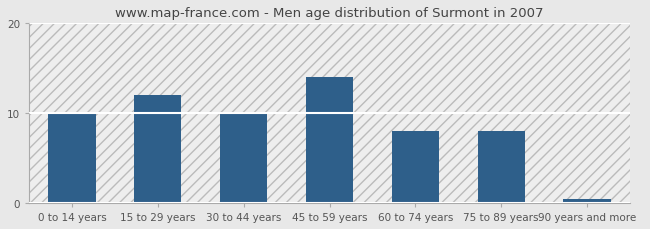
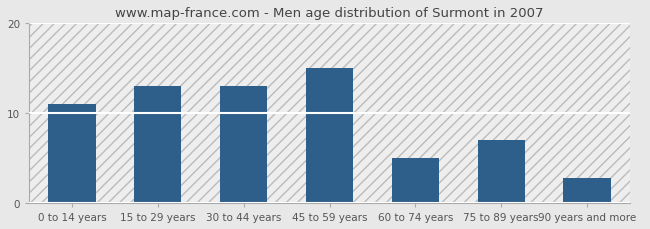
0 to 14 years: 10.0 -> 11.0
15 to 29 years: 12.0 -> 13.0
30 to 44 years: 10.0 -> 13.0
45 to 59 years: 14.0 -> 15.0
60 to 74 years: 8.0 -> 5.0
75 to 89 years: 8.0 -> 7.0
90 years and more: 0.5 -> 2.8
